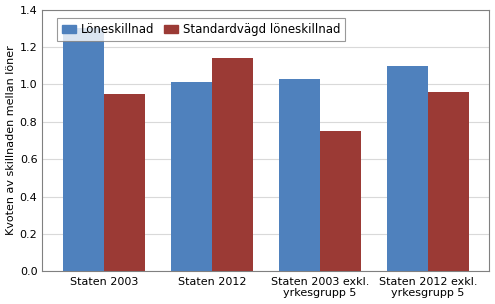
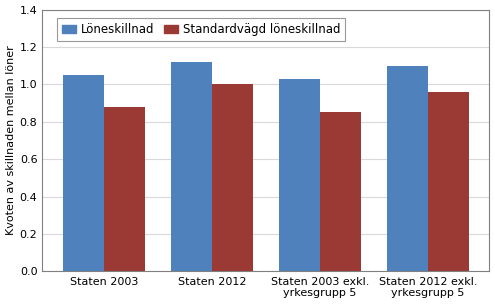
Löneskillnad/Staten 2003: 1.30 -> 1.05
Standardvägd löneskillnad/Staten 2003: 0.95 -> 0.88
Löneskillnad/Staten 2012: 1.01 -> 1.12
Standardvägd löneskillnad/Staten 2012: 1.14 -> 1.00
Standardvägd löneskillnad/Staten 2003 exkl. yrkesgrupp 5: 0.75 -> 0.85
